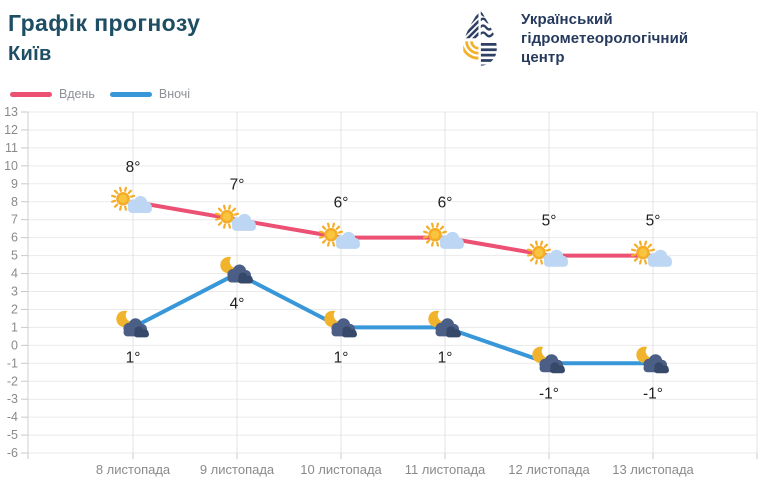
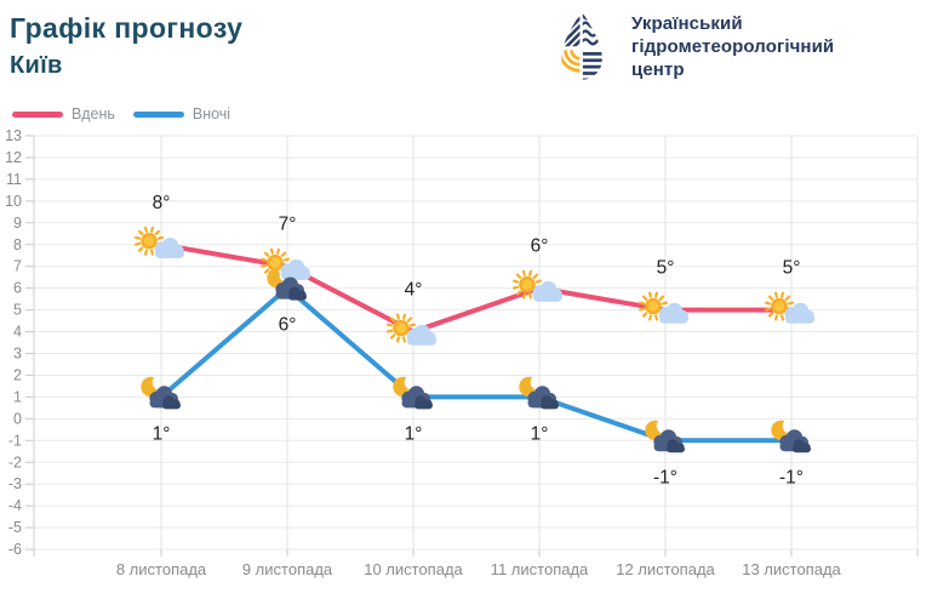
Вночі/9 листопада: 4° -> 6°
Вдень/10 листопада: 6° -> 4°
